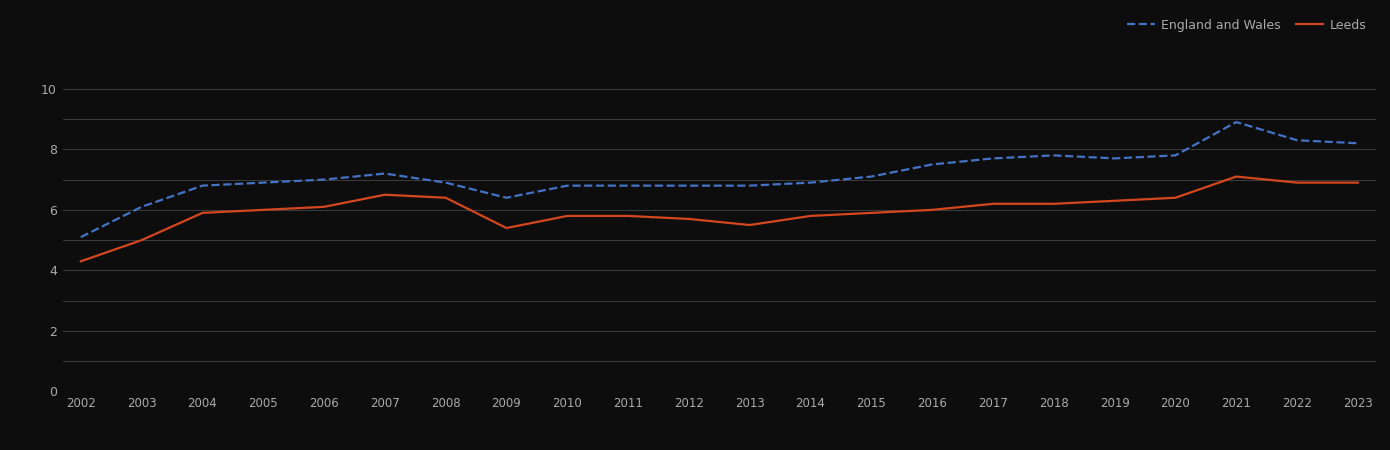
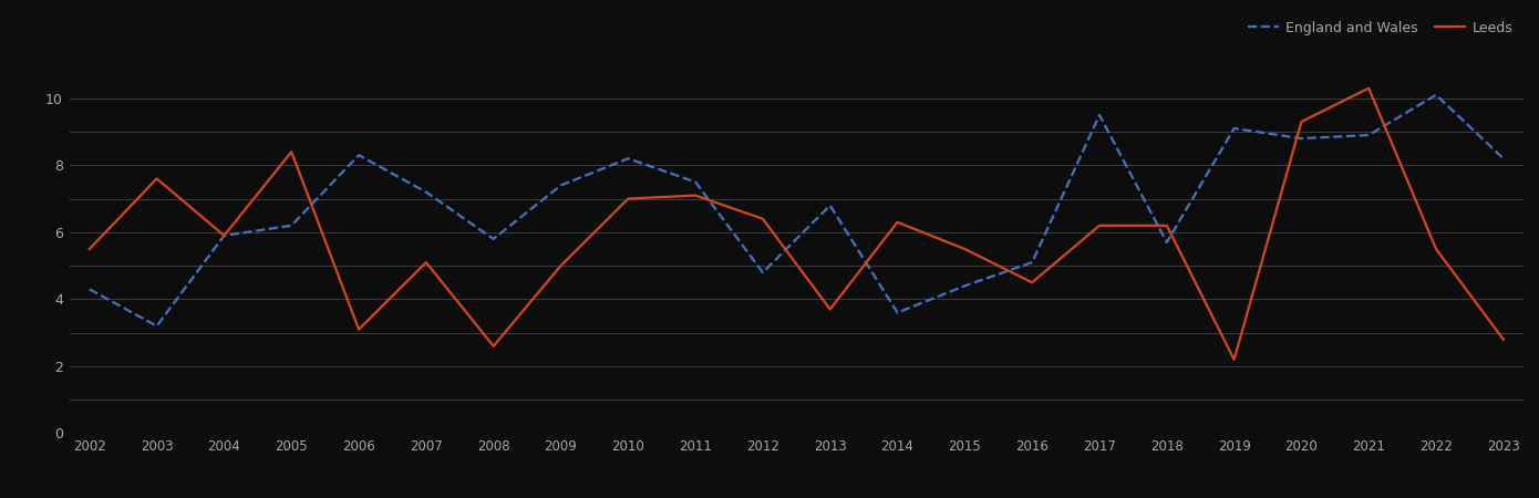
England and Wales/2002: 5.1 -> 4.3
Leeds/2002: 4.3 -> 5.5
England and Wales/2003: 6.1 -> 3.2
Leeds/2003: 5.0 -> 7.6
England and Wales/2004: 6.8 -> 5.9
England and Wales/2005: 6.9 -> 6.2
Leeds/2005: 6.0 -> 8.4
England and Wales/2006: 7.0 -> 8.3
Leeds/2006: 6.1 -> 3.1
Leeds/2007: 6.5 -> 5.1
England and Wales/2008: 6.9 -> 5.8
Leeds/2008: 6.4 -> 2.6
England and Wales/2009: 6.4 -> 7.4
Leeds/2009: 5.4 -> 5.0
England and Wales/2010: 6.8 -> 8.2
Leeds/2010: 5.8 -> 7.0
England and Wales/2011: 6.8 -> 7.5
Leeds/2011: 5.8 -> 7.1
England and Wales/2012: 6.8 -> 4.8
Leeds/2012: 5.7 -> 6.4
Leeds/2013: 5.5 -> 3.7
England and Wales/2014: 6.9 -> 3.6
Leeds/2014: 5.8 -> 6.3
England and Wales/2015: 7.1 -> 4.4
Leeds/2015: 5.9 -> 5.5
England and Wales/2016: 7.5 -> 5.1
Leeds/2016: 6.0 -> 4.5
England and Wales/2017: 7.7 -> 9.5
England and Wales/2018: 7.8 -> 5.7
England and Wales/2019: 7.7 -> 9.1
Leeds/2019: 6.3 -> 2.2
England and Wales/2020: 7.8 -> 8.8
Leeds/2020: 6.4 -> 9.3
Leeds/2021: 7.1 -> 10.3
England and Wales/2022: 8.3 -> 10.1
Leeds/2022: 6.9 -> 5.5
Leeds/2023: 6.9 -> 2.8
